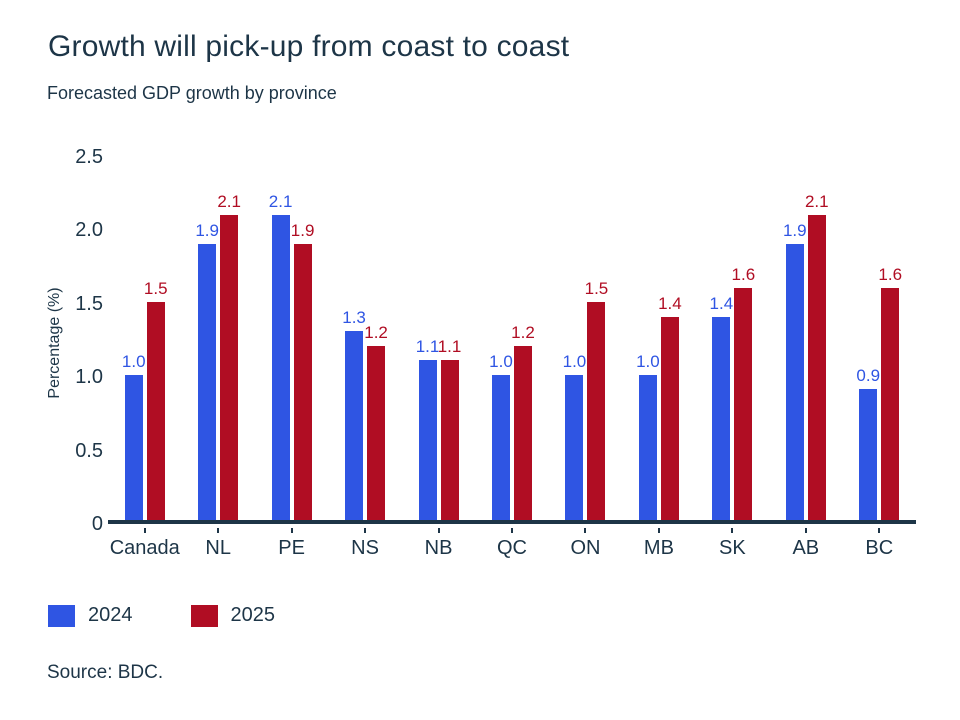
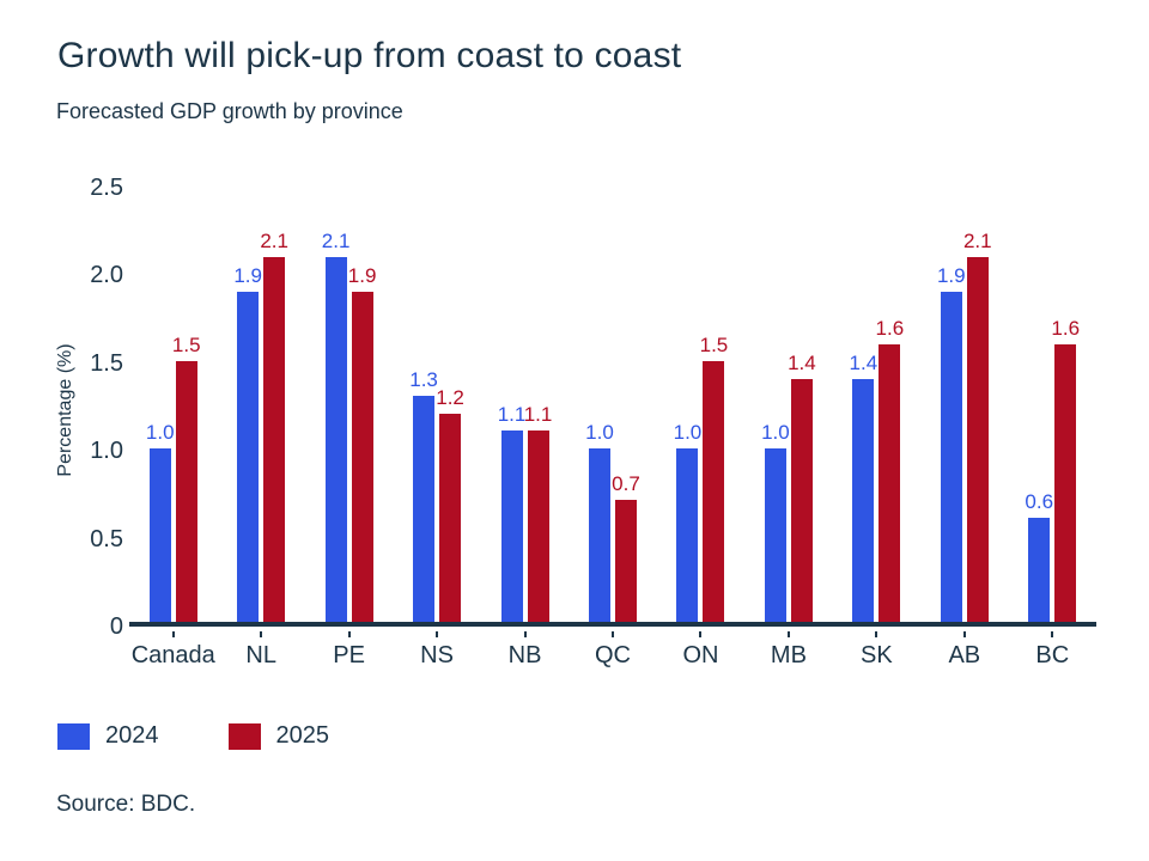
2025/QC: 1.2 -> 0.7
2024/BC: 0.9 -> 0.6
